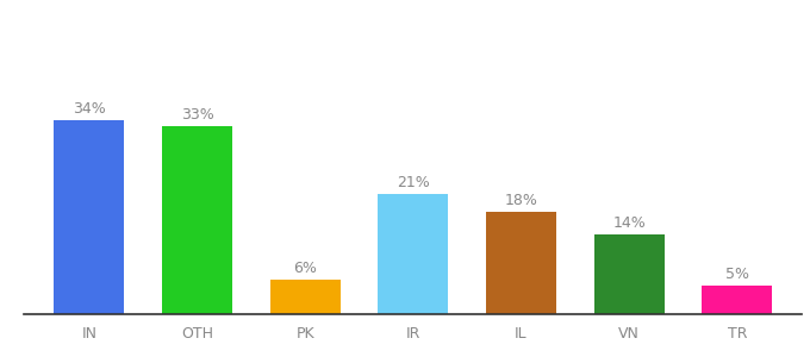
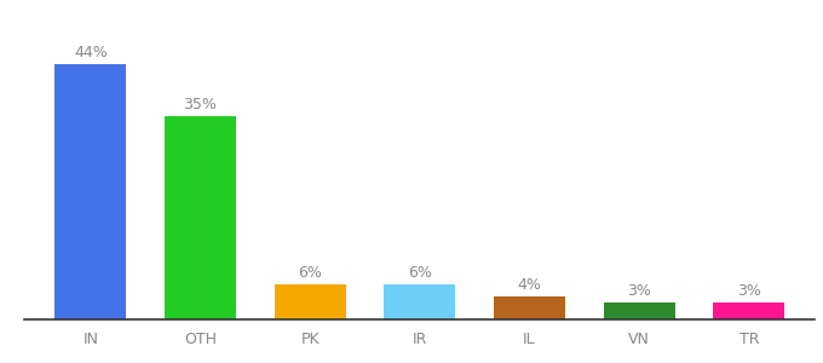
IN: 34% -> 44%
OTH: 33% -> 35%
IR: 21% -> 6%
IL: 18% -> 4%
VN: 14% -> 3%
TR: 5% -> 3%
